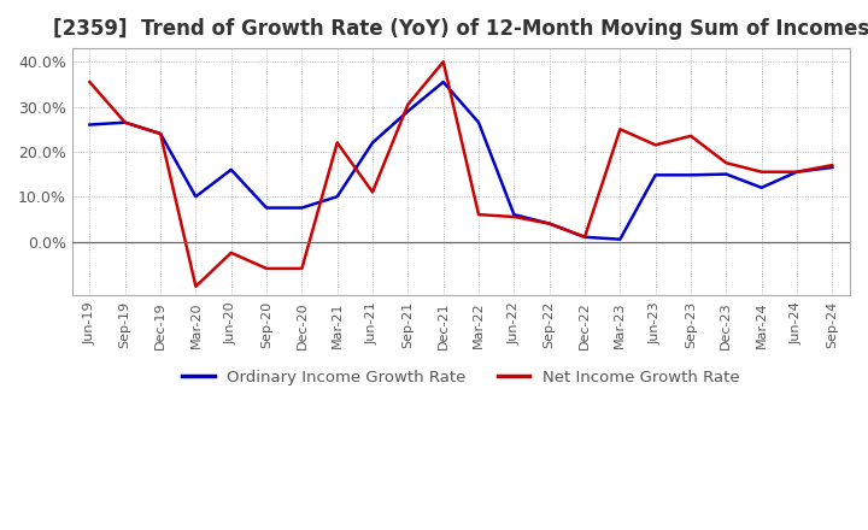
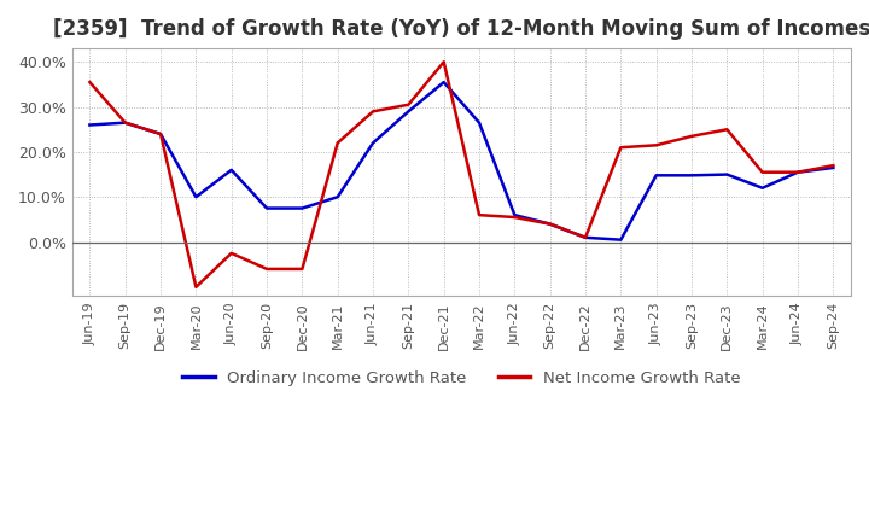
Net Income Growth Rate/Jun-21: 11.0% -> 29.0%
Net Income Growth Rate/Mar-23: 25.0% -> 21.0%
Net Income Growth Rate/Dec-23: 17.5% -> 25.0%
